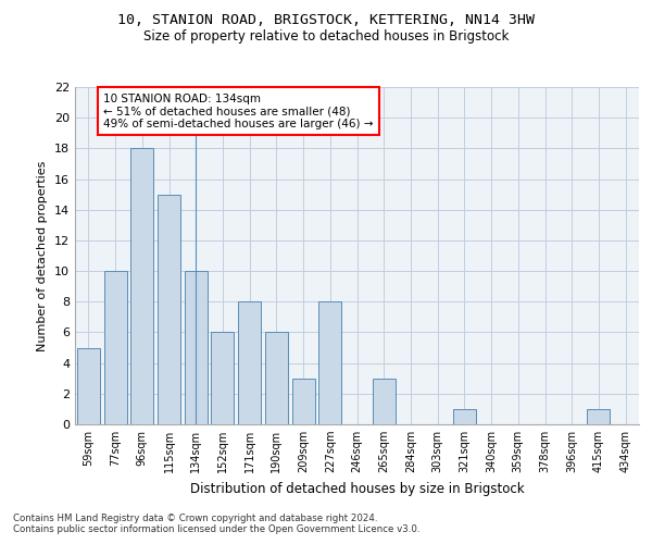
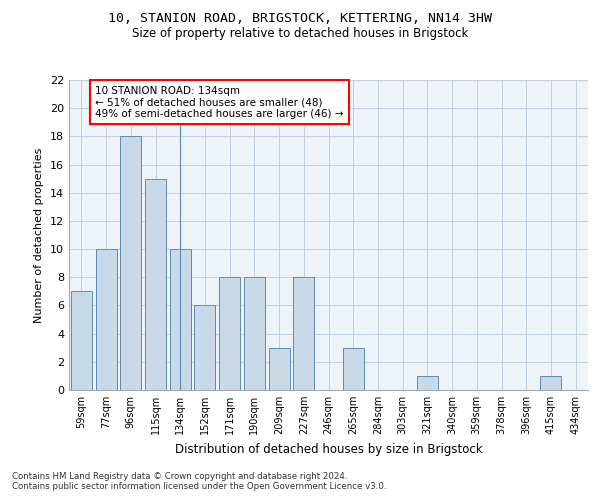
59sqm: 5 -> 7
190sqm: 6 -> 8
